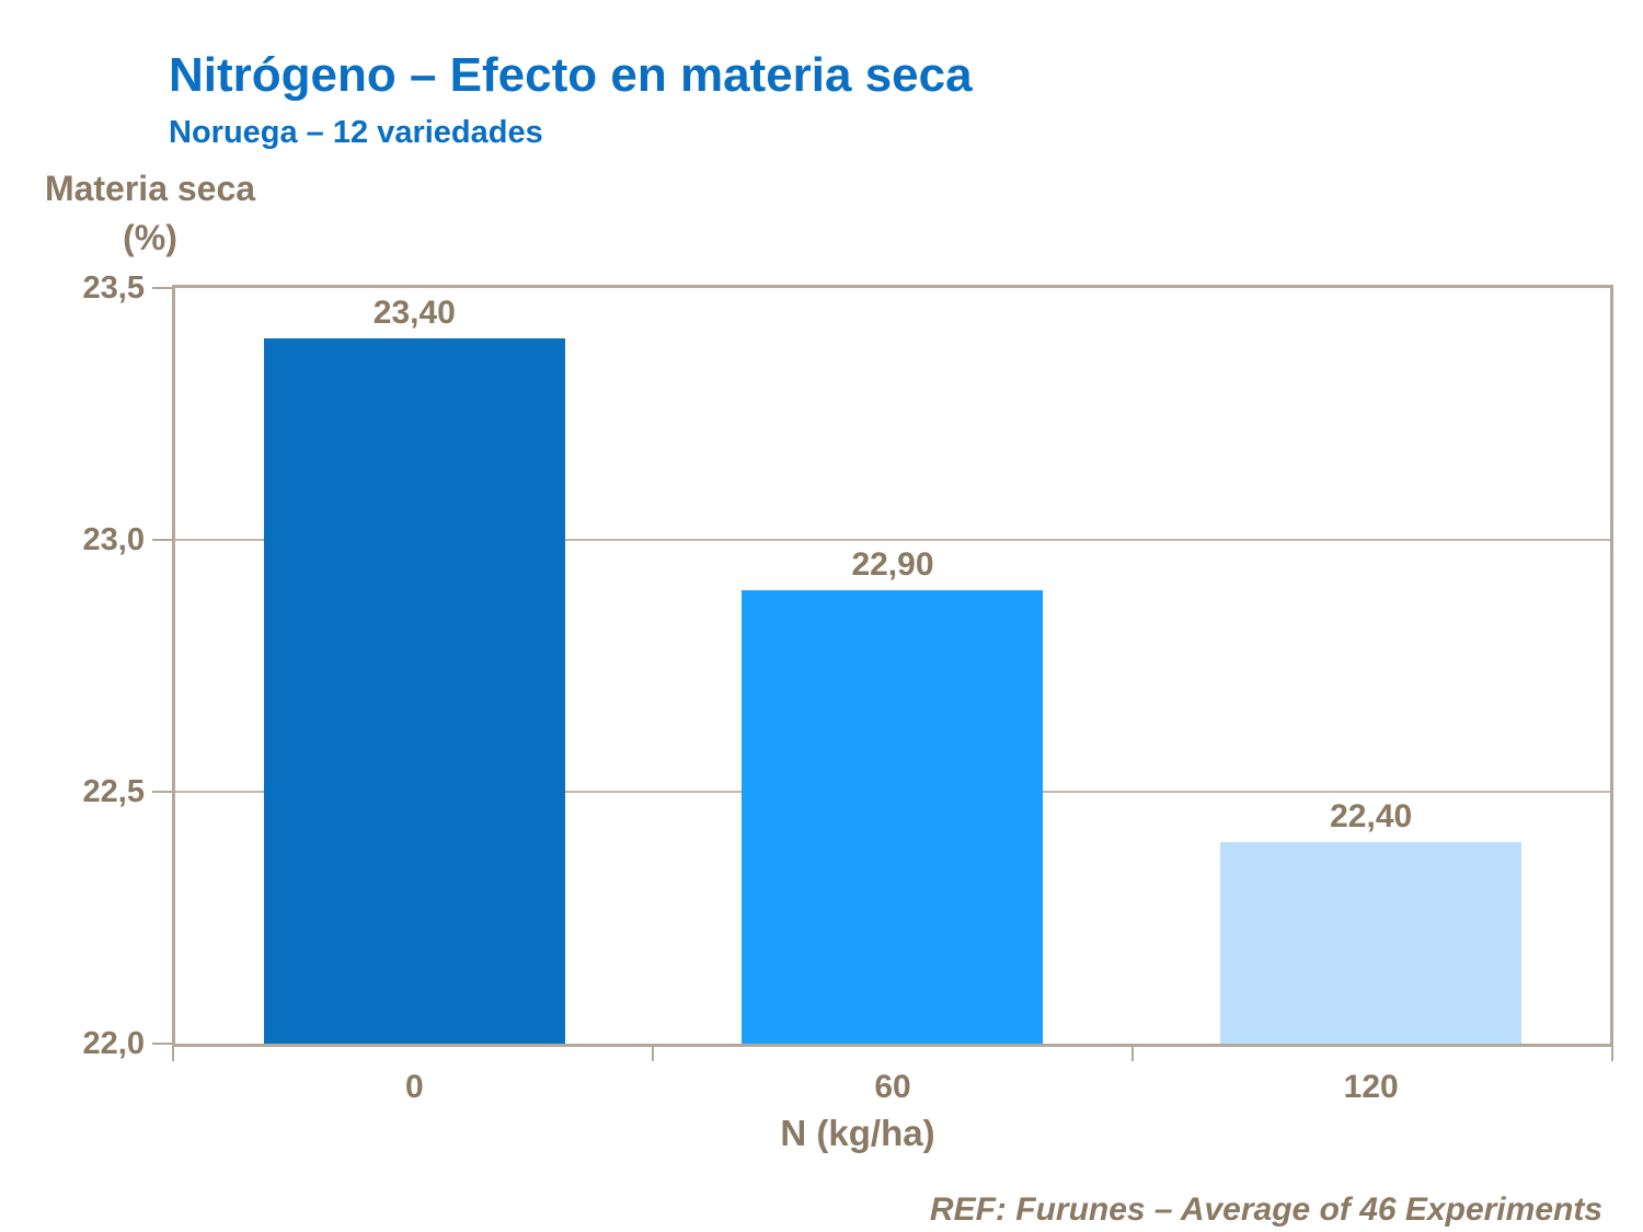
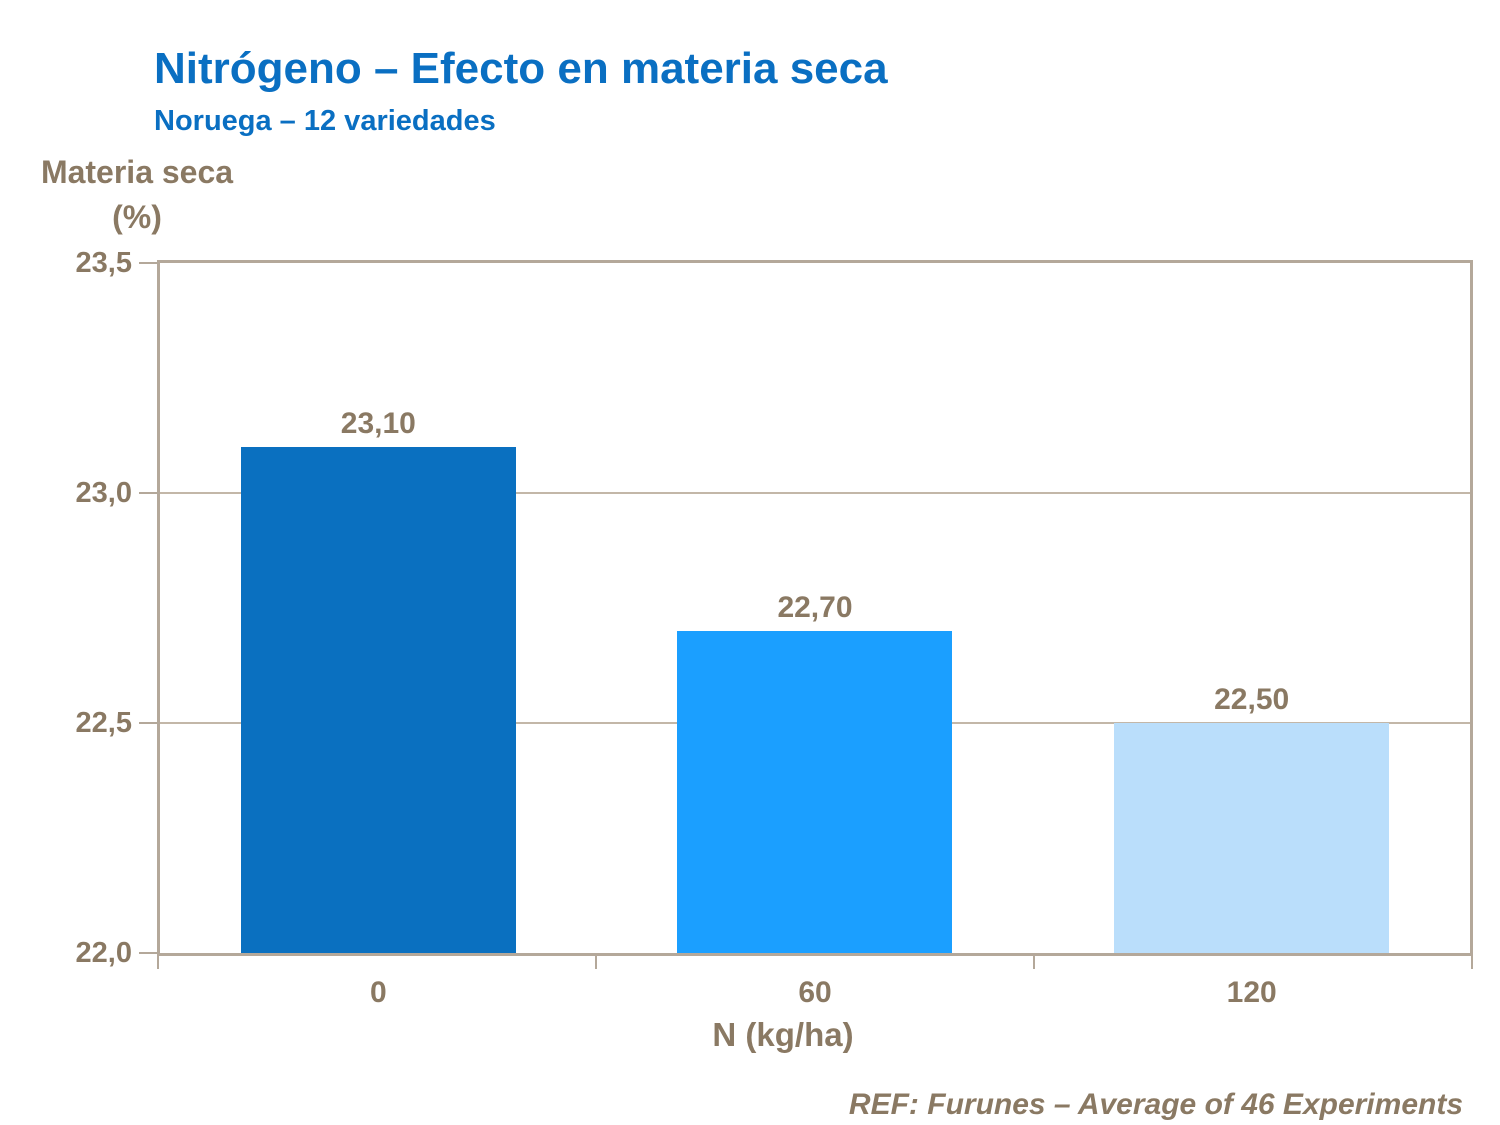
0: 23,40 -> 23,10
60: 22,90 -> 22,70
120: 22,40 -> 22,50
